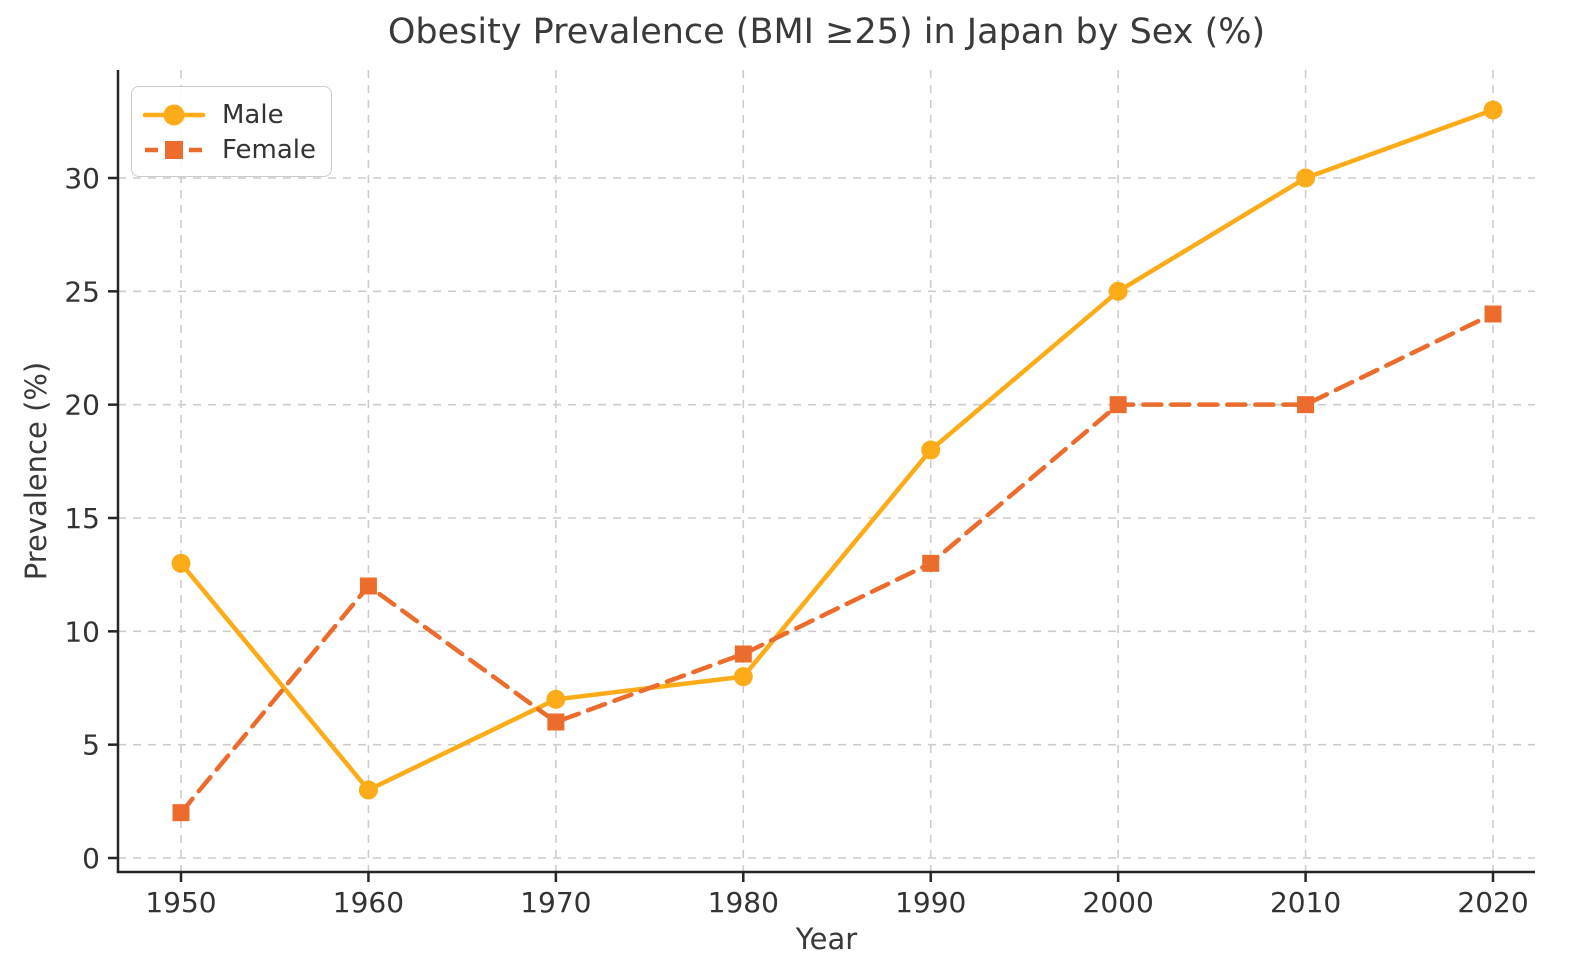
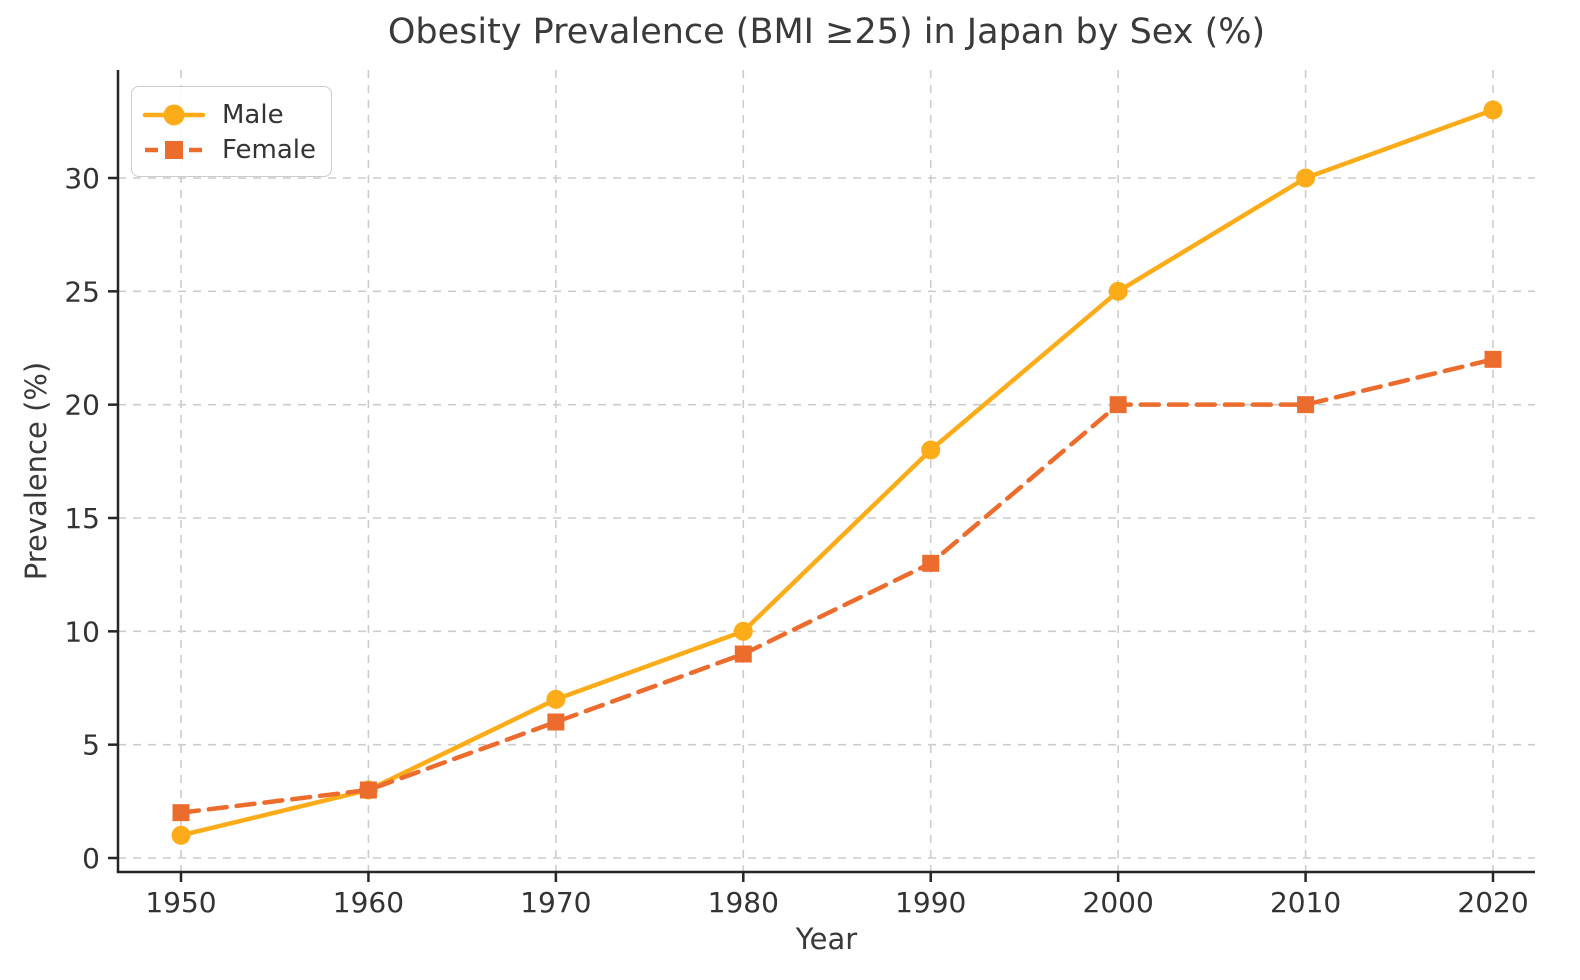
Male/1950: 13 -> 1
Female/1960: 12 -> 3
Male/1980: 8 -> 10
Female/2020: 24 -> 22
